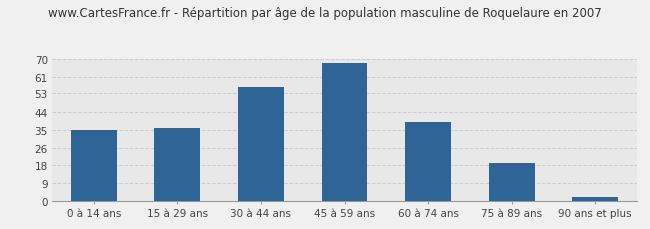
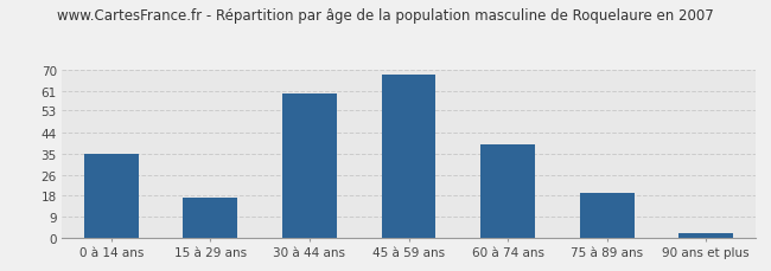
15 à 29 ans: 36 -> 17
30 à 44 ans: 56 -> 60
